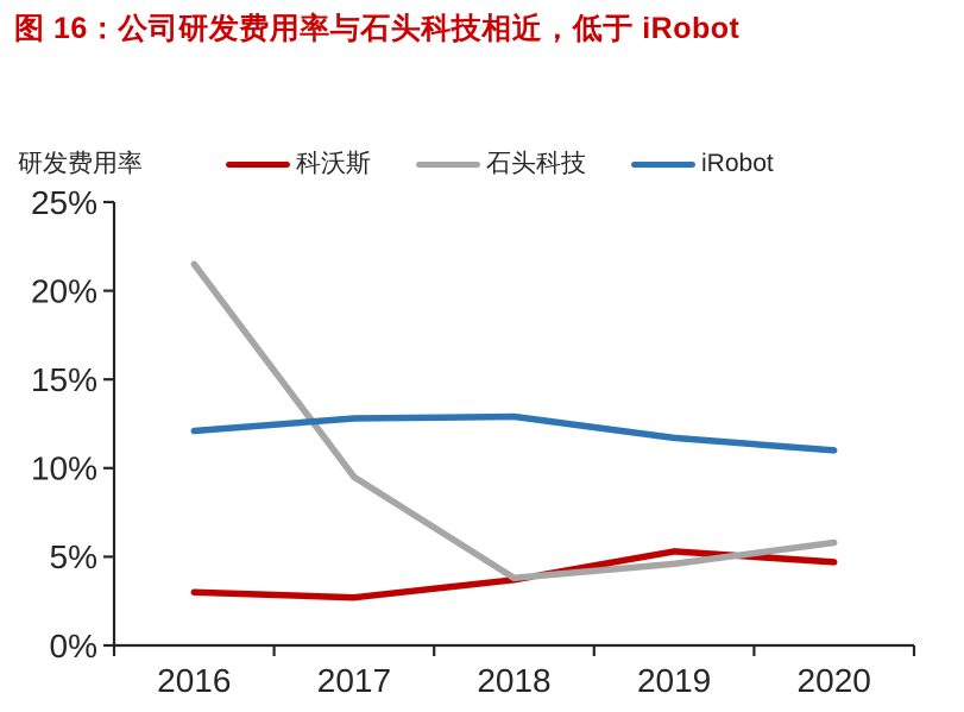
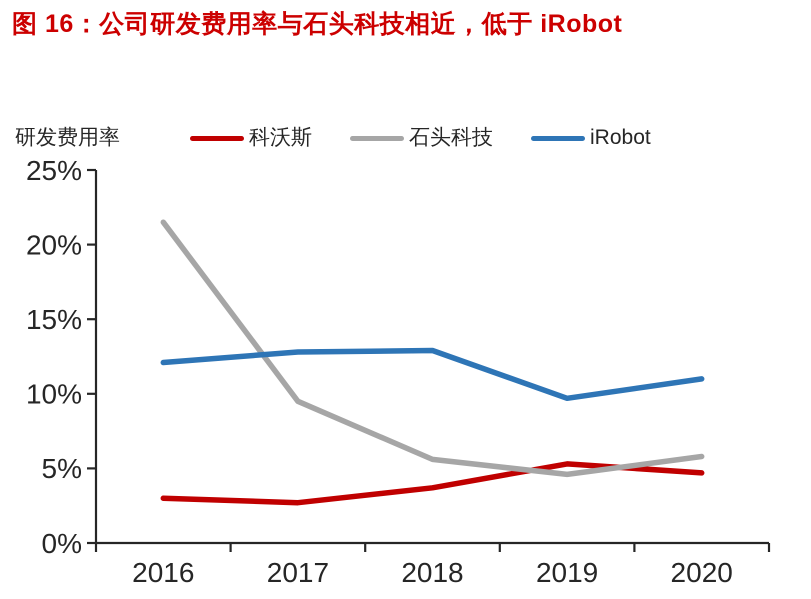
石头科技/2018: 3.8% -> 5.6%
iRobot/2019: 11.7% -> 9.7%
